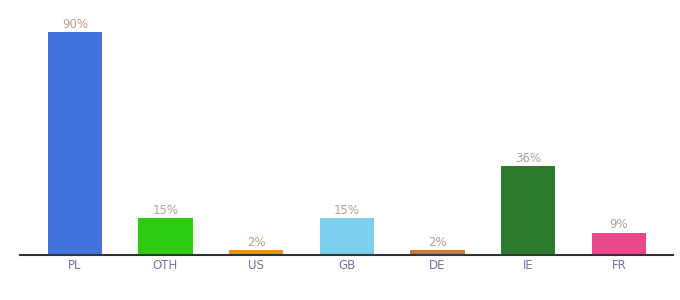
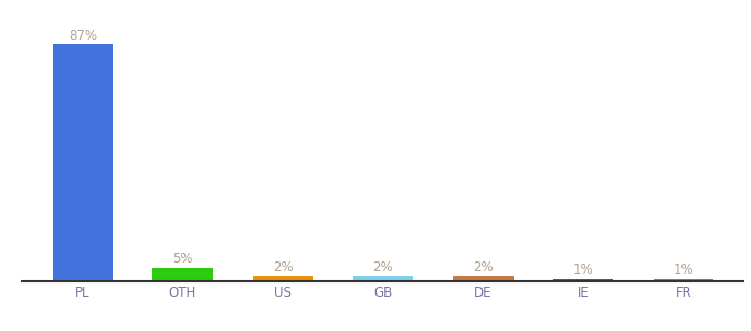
PL: 90% -> 87%
OTH: 15% -> 5%
GB: 15% -> 2%
IE: 36% -> 1%
FR: 9% -> 1%
